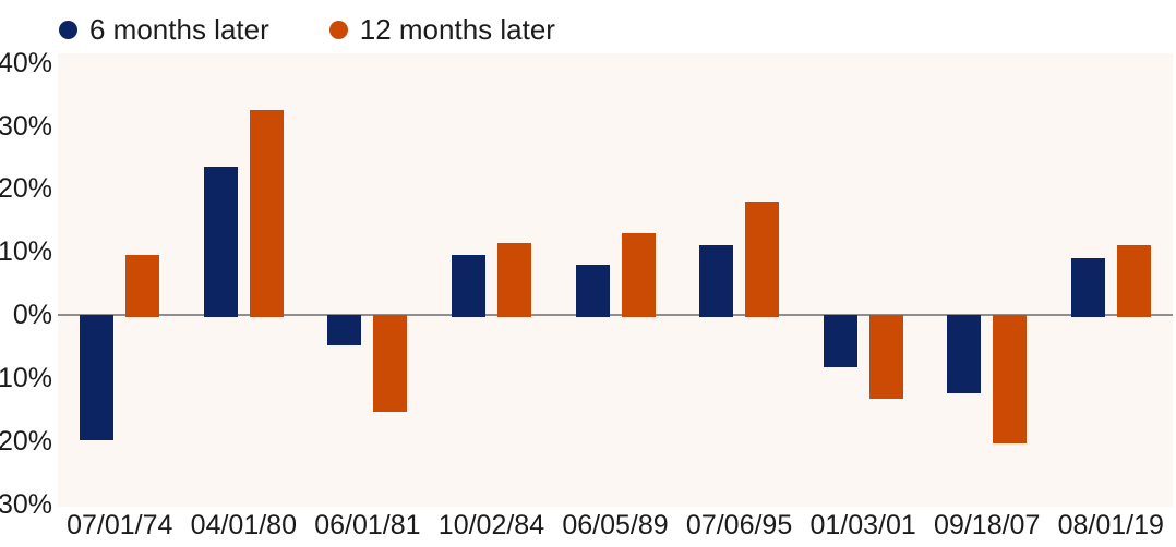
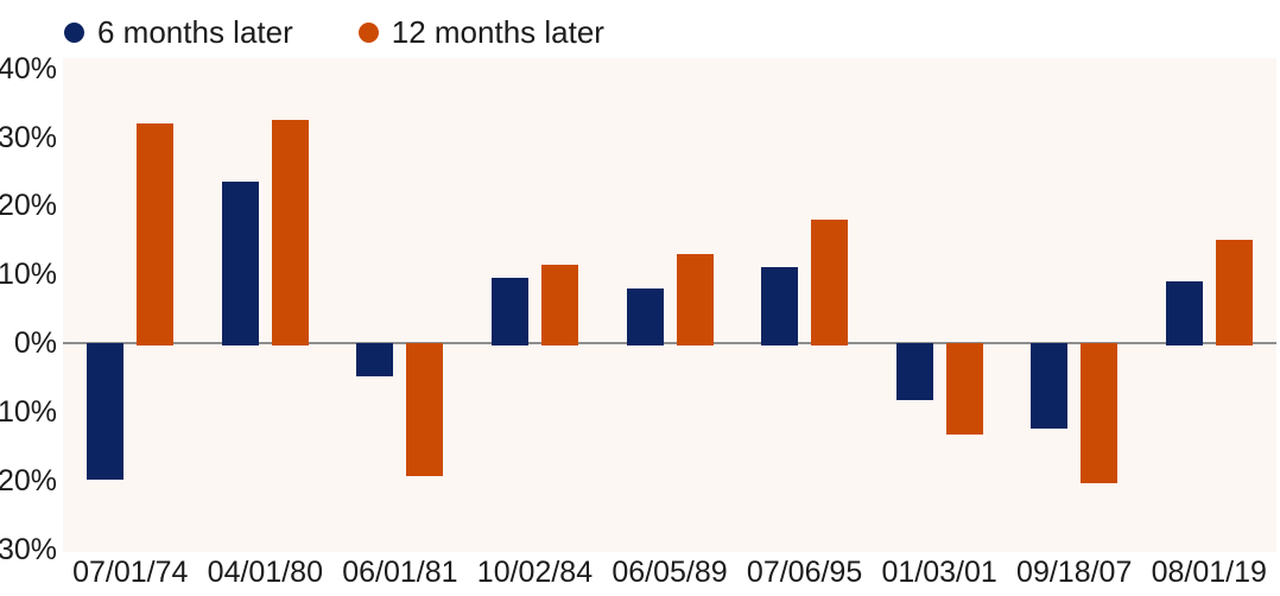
12 months later/07/01/74: 10% -> 32%
12 months later/06/01/81: -15% -> -19%
12 months later/08/01/19: 11% -> 15%
